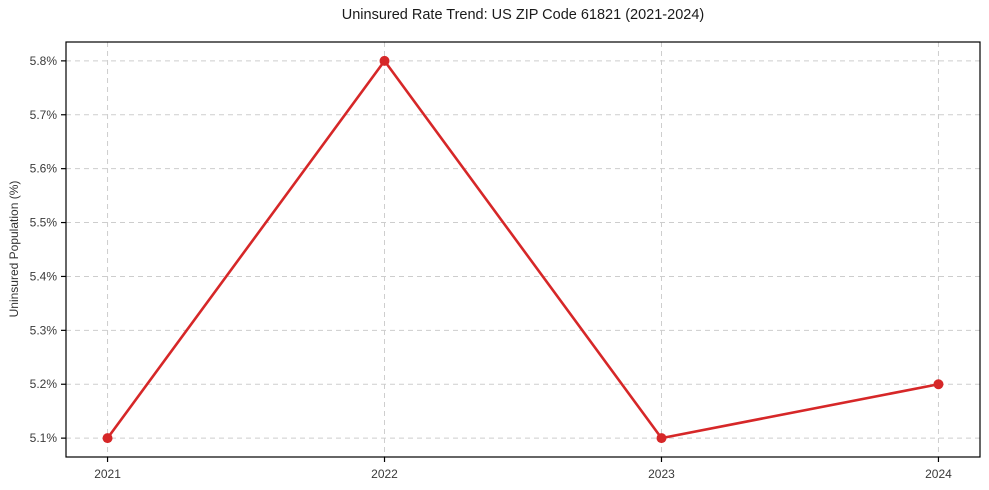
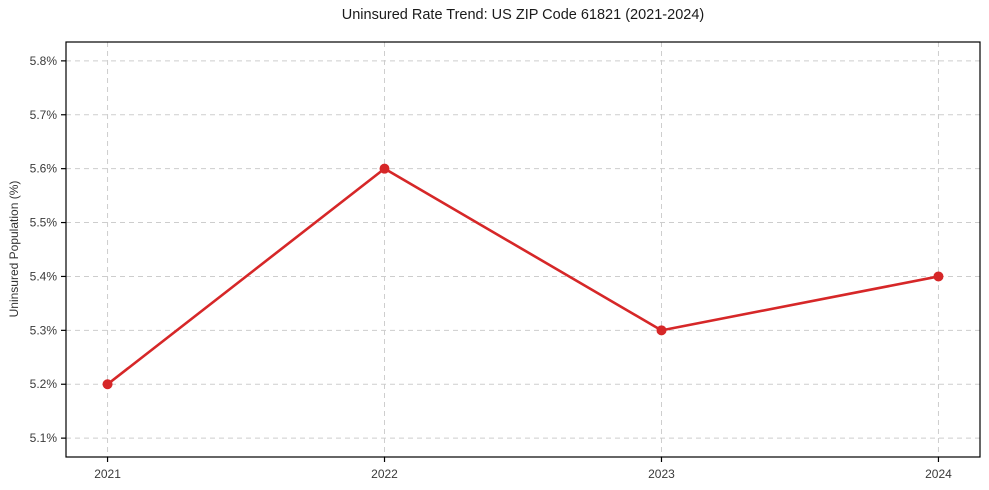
2021: 5.1% -> 5.2%
2022: 5.8% -> 5.6%
2023: 5.1% -> 5.3%
2024: 5.2% -> 5.4%
